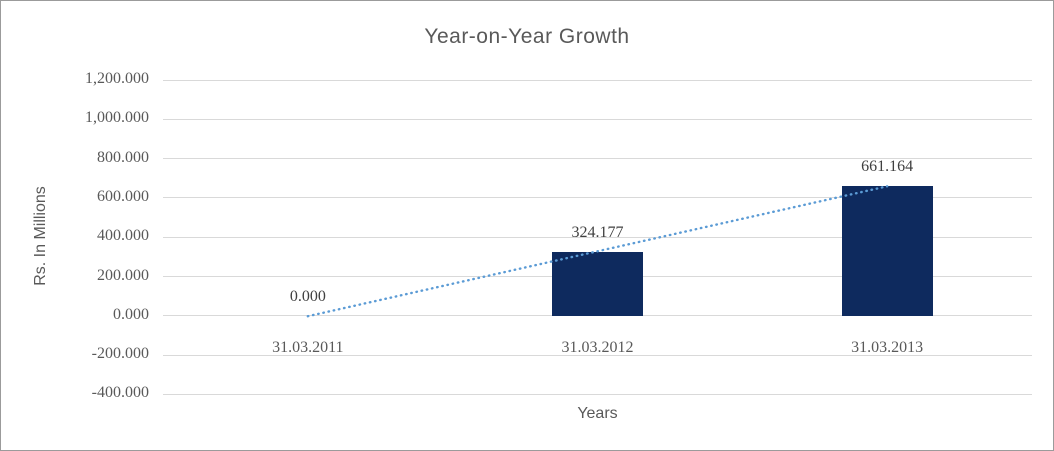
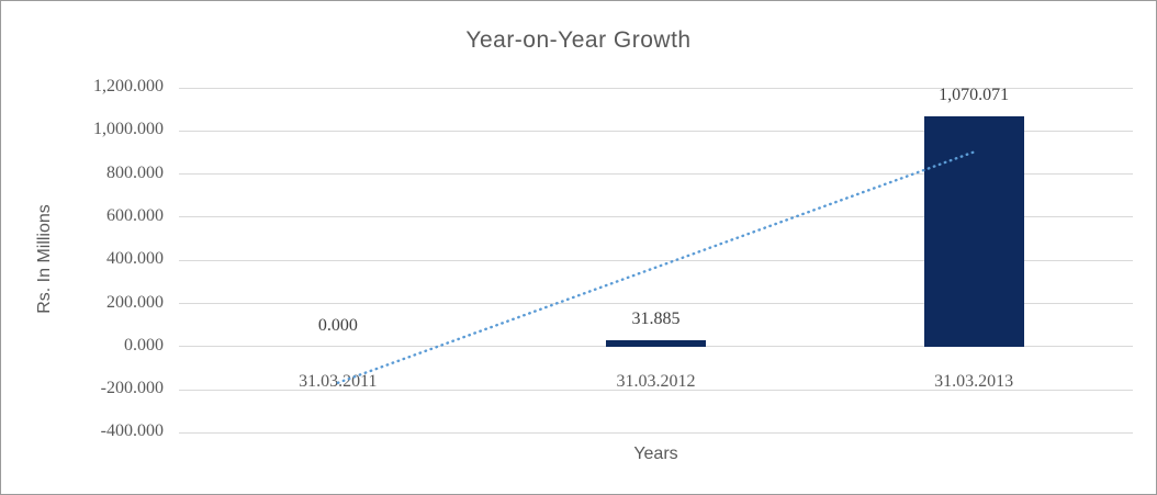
31.03.2012: 324.177 -> 31.885
31.03.2013: 661.164 -> 1,070.071
